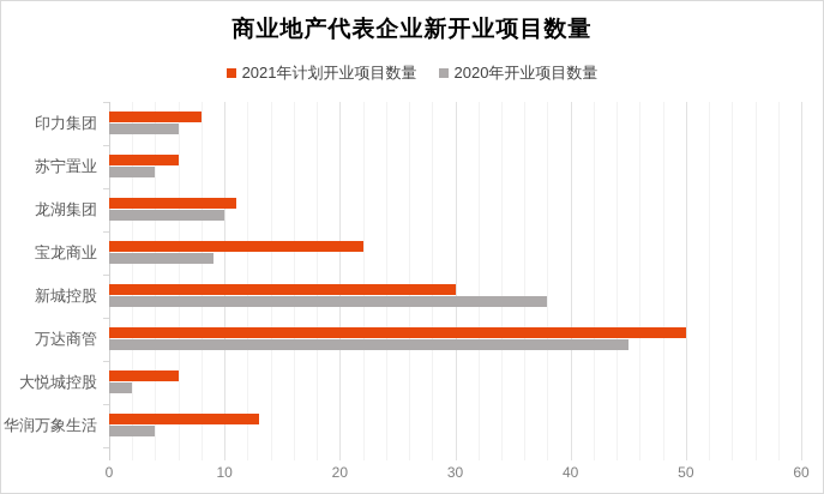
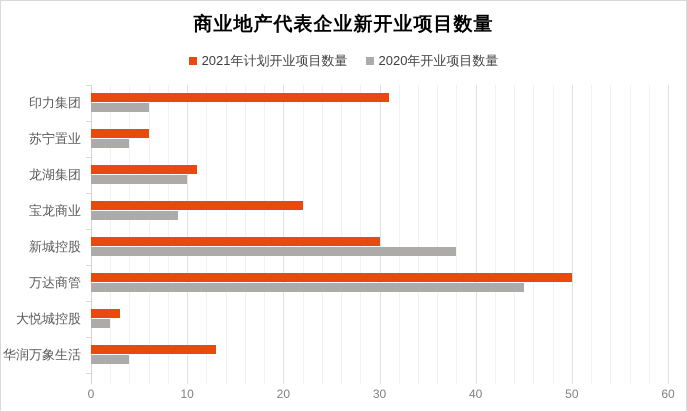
2021年计划开业项目数量/印力集团: 8 -> 31
2021年计划开业项目数量/大悦城控股: 6 -> 3
